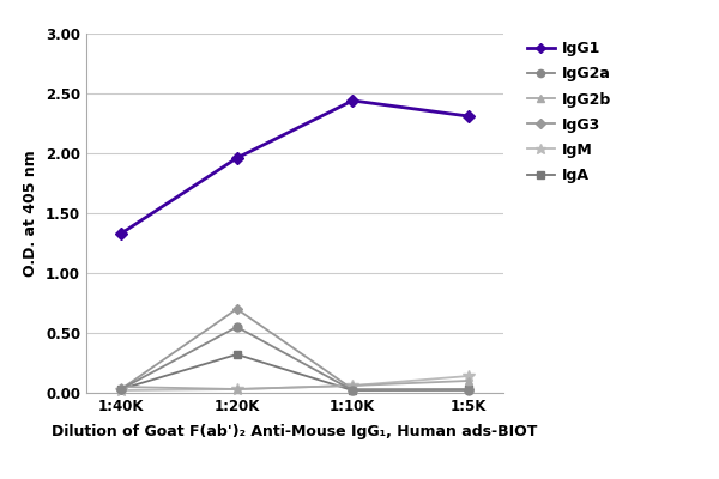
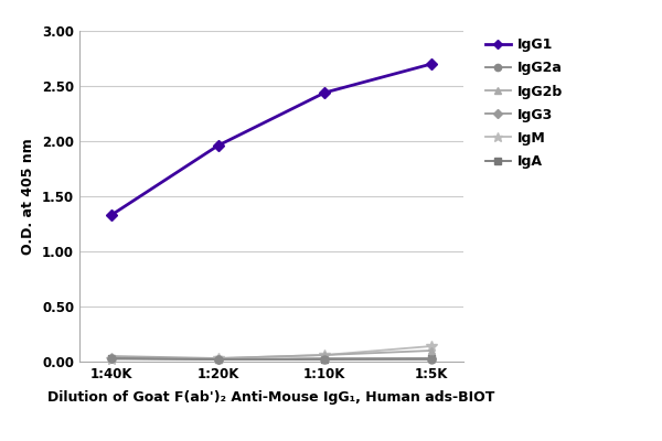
IgG2a/1:20K: 0.55 -> 0.02
IgG3/1:20K: 0.70 -> 0.02
IgA/1:20K: 0.32 -> 0.02
IgG1/1:5K: 2.31 -> 2.70
